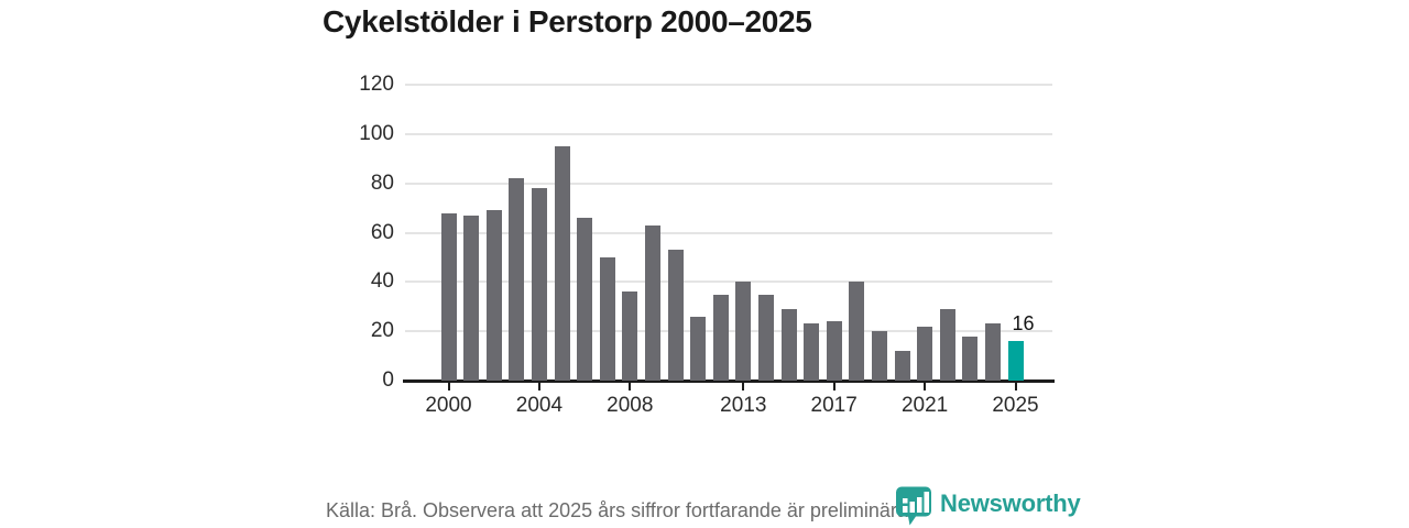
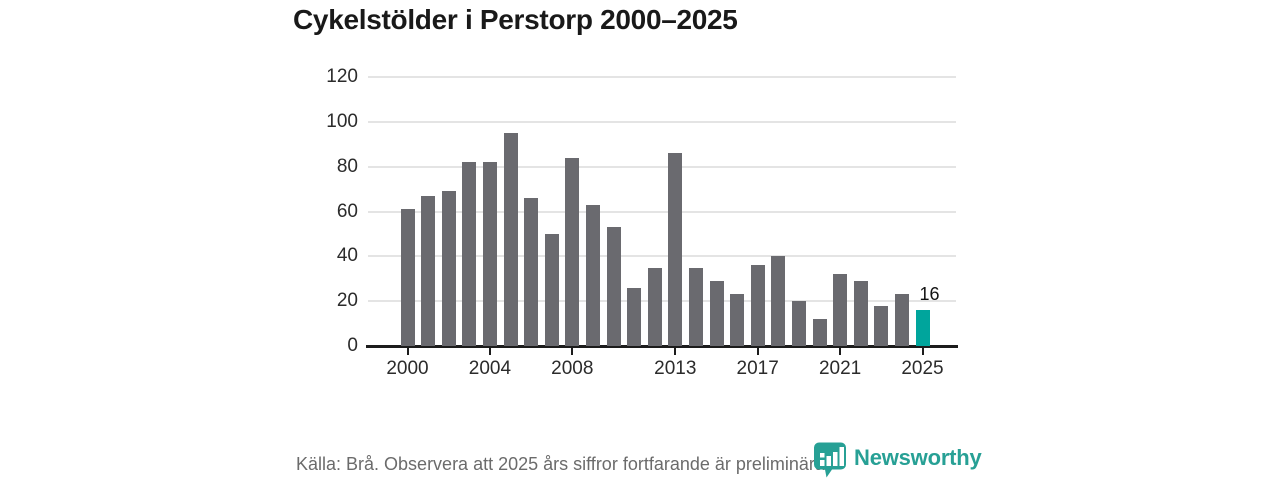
2000: 68 -> 61
2004: 78 -> 82
2008: 36 -> 84
2013: 40 -> 86
2017: 24 -> 36
2021: 22 -> 32
